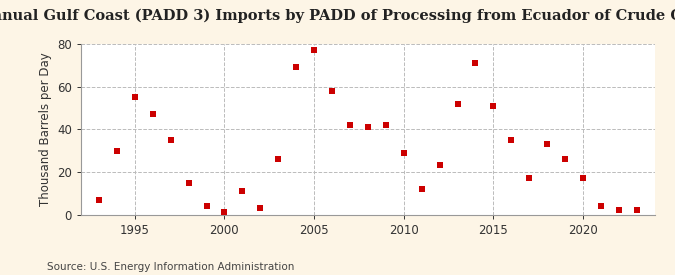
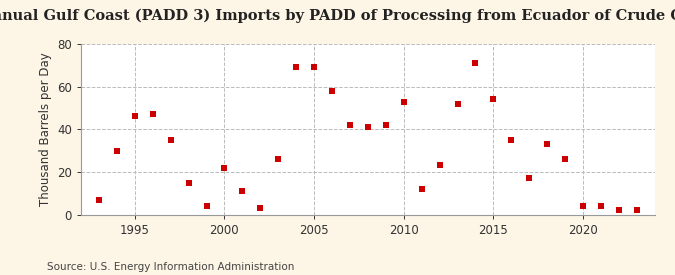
1995: 55 -> 46
2000: 1 -> 22
2005: 77 -> 69
2010: 29 -> 53
2015: 51 -> 54
2020: 17 -> 4
